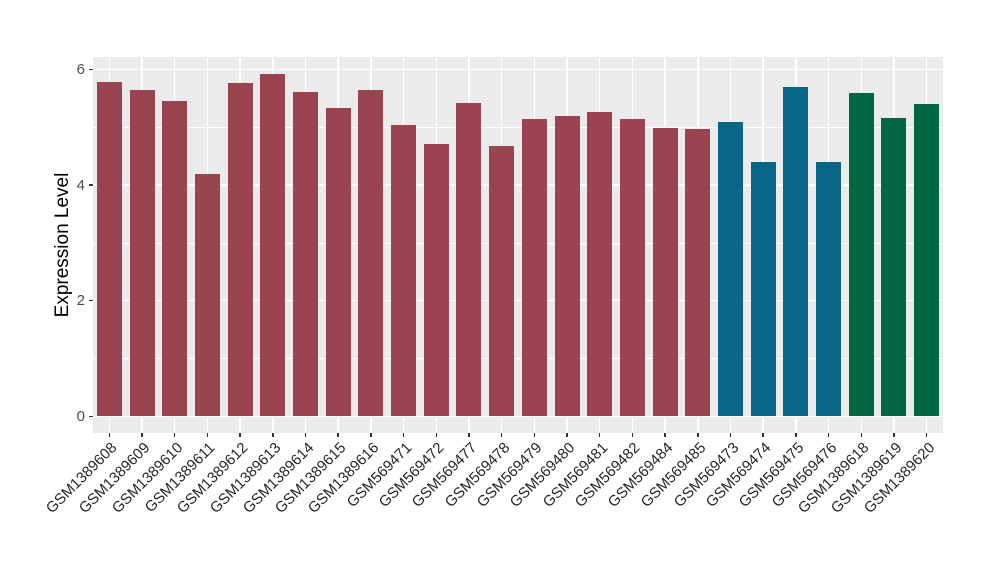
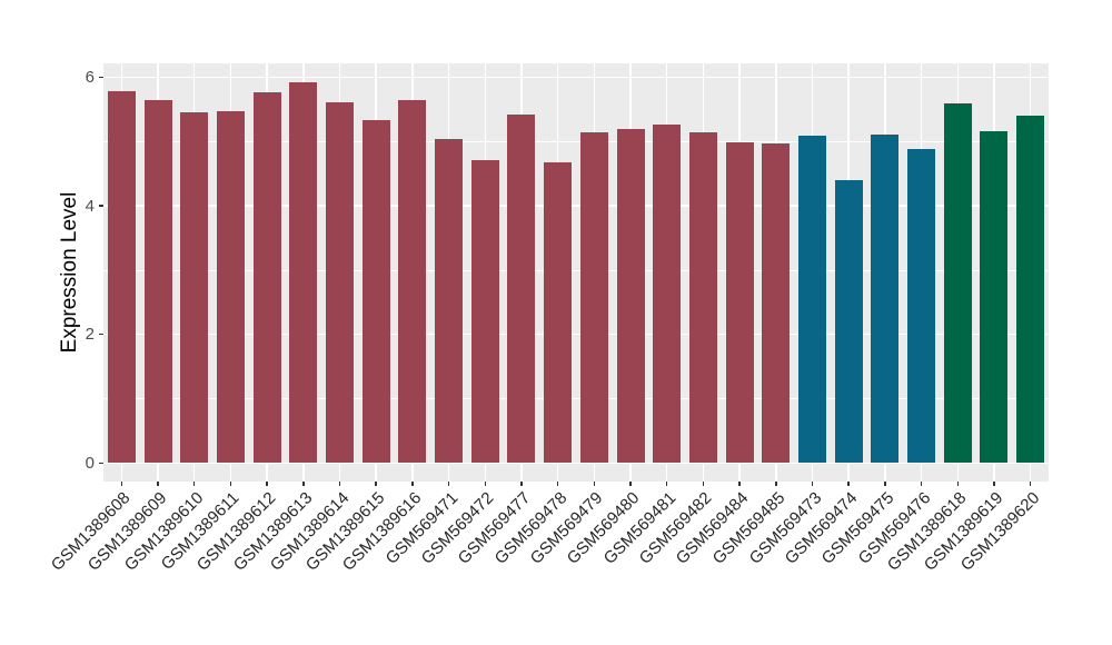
GSM1389611: 4.2 -> 5.5
GSM569475: 5.7 -> 5.1
GSM569476: 4.4 -> 4.9
